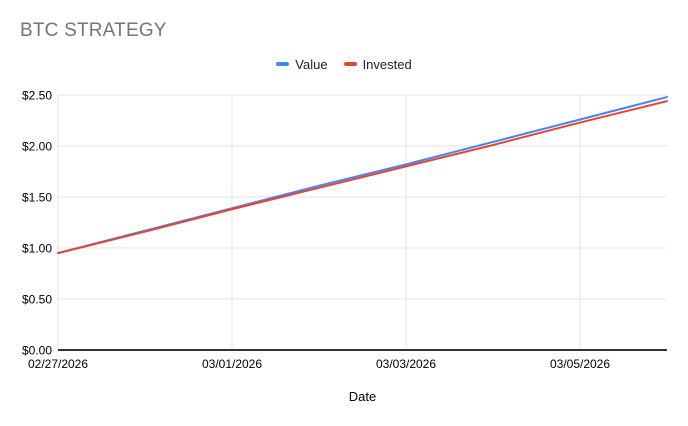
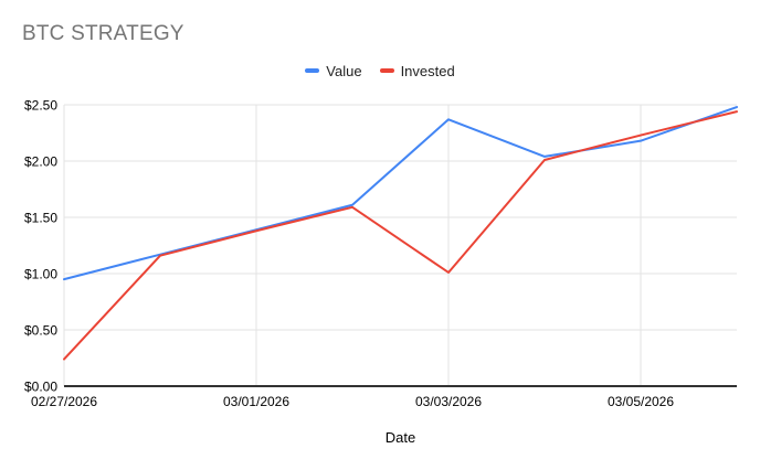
Invested/02/27/2026: $0.95 -> $0.24
Value/03/03/2026: $1.82 -> $2.37
Invested/03/03/2026: $1.80 -> $1.01
Value/03/05/2026: $2.26 -> $2.18
